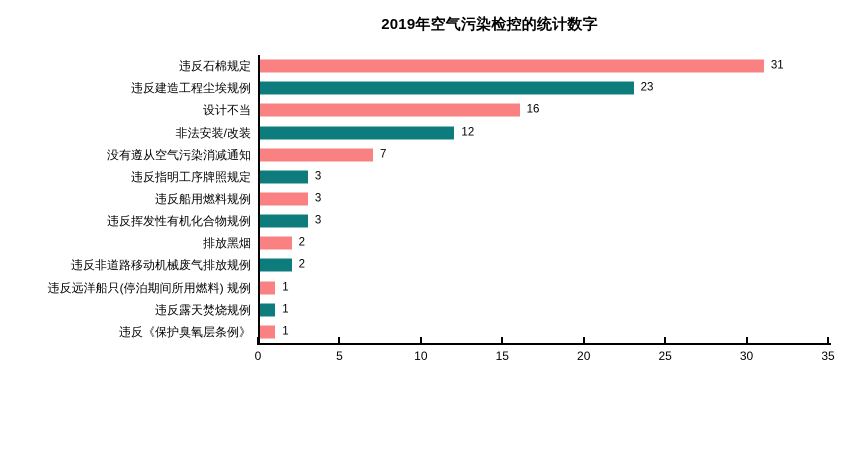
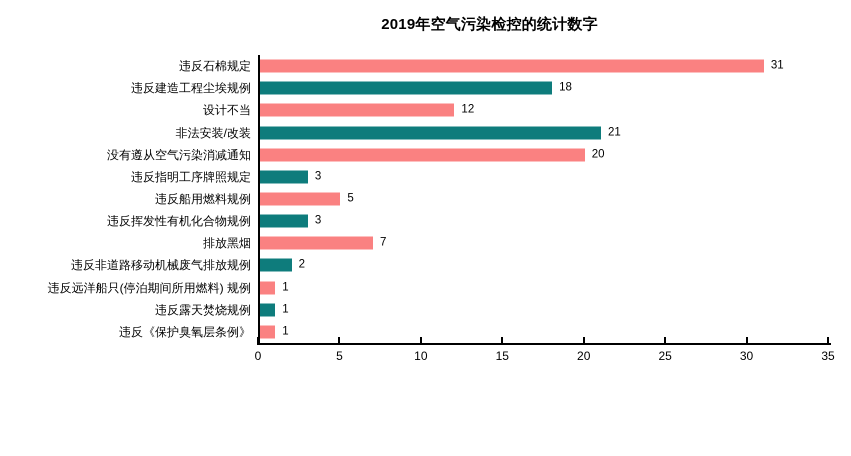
违反建造工程尘埃规例: 23 -> 18
设计不当: 16 -> 12
非法安装/改装: 12 -> 21
没有遵从空气污染消减通知: 7 -> 20
违反船用燃料规例: 3 -> 5
排放黑烟: 2 -> 7
